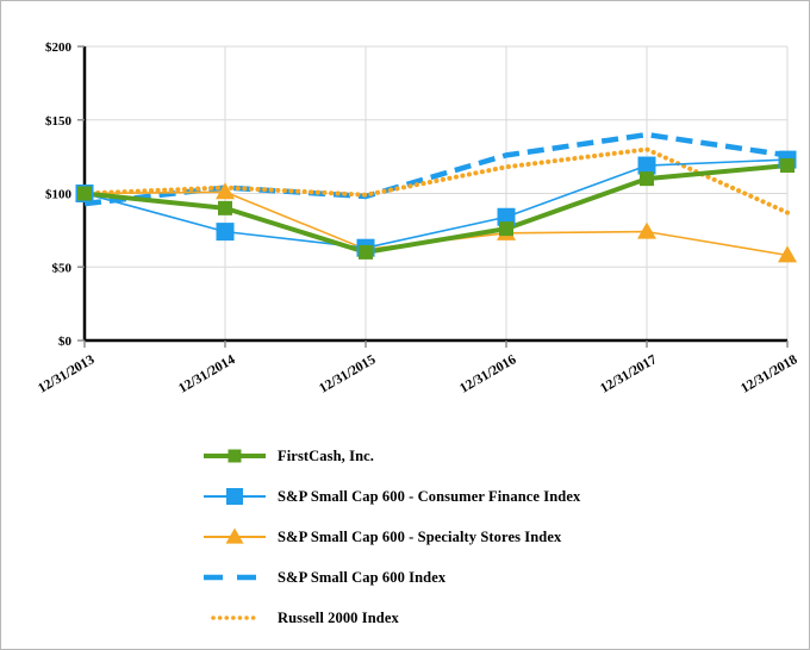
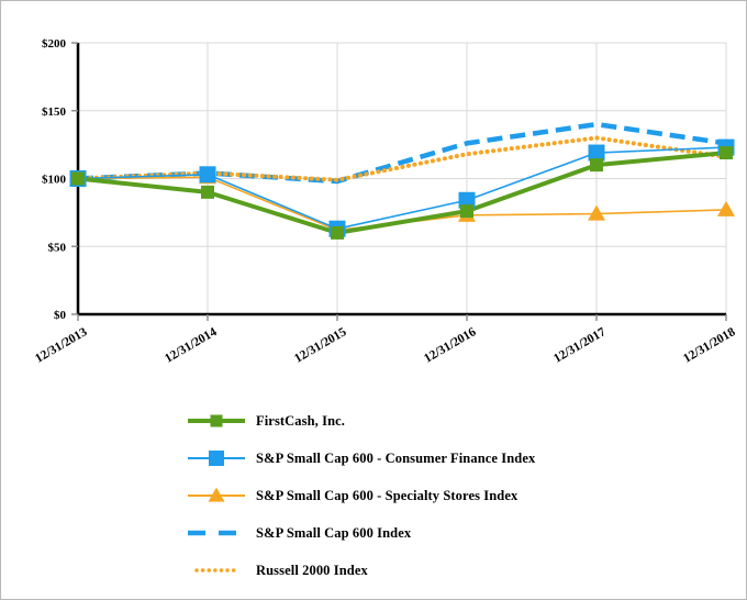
S&P Small Cap 600 Index/12/31/2013: $93 -> $100
S&P Small Cap 600 - Consumer Finance Index/12/31/2014: $74 -> $103
S&P Small Cap 600 - Specialty Stores Index/12/31/2018: $58 -> $77
Russell 2000 Index/12/31/2018: $87 -> $116
